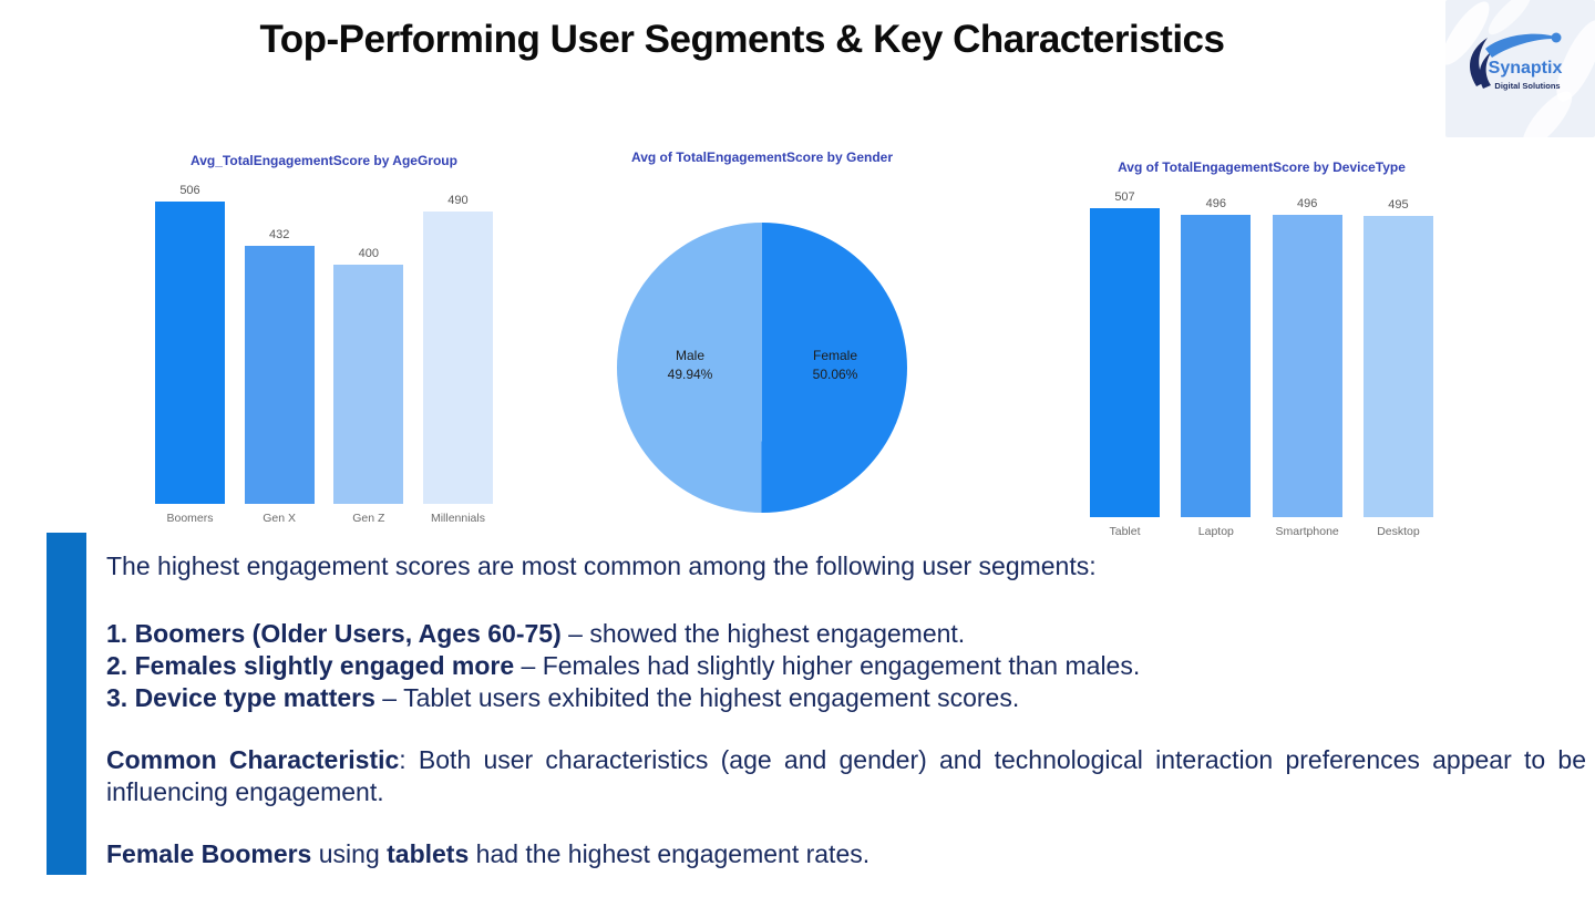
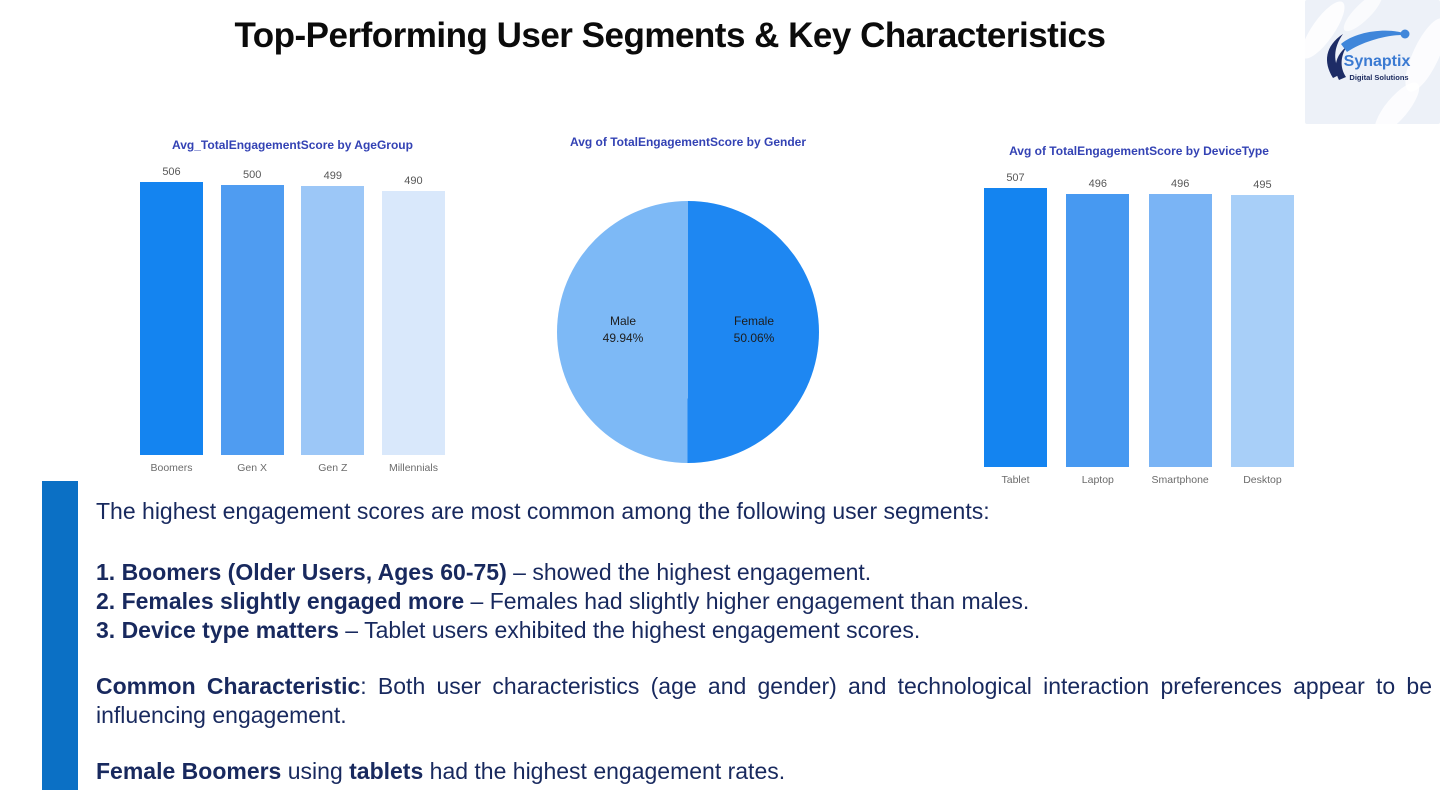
Avg_TotalEngagementScore by AgeGroup/Gen X: 432 -> 500
Avg_TotalEngagementScore by AgeGroup/Gen Z: 400 -> 499
